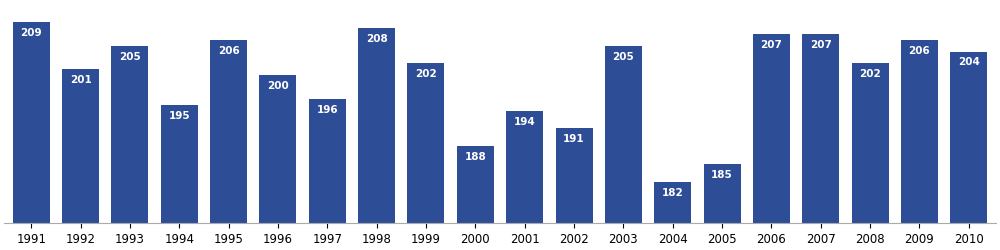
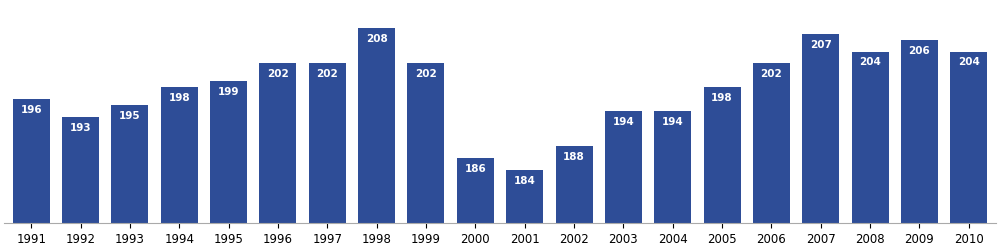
1991: 209 -> 196
1992: 201 -> 193
1993: 205 -> 195
1994: 195 -> 198
1995: 206 -> 199
1996: 200 -> 202
1997: 196 -> 202
2000: 188 -> 186
2001: 194 -> 184
2002: 191 -> 188
2003: 205 -> 194
2004: 182 -> 194
2005: 185 -> 198
2006: 207 -> 202
2008: 202 -> 204
